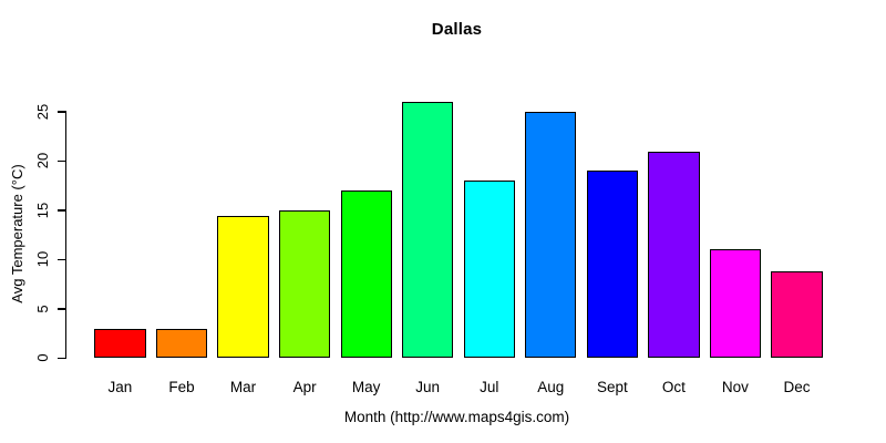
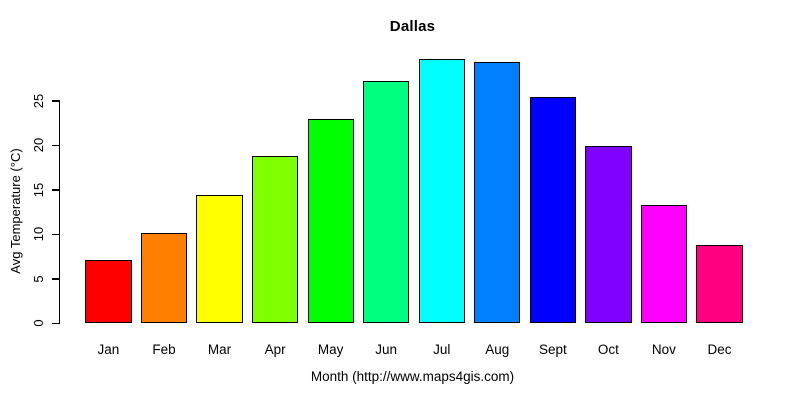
Jan: 3 -> 7
Feb: 3 -> 10
Apr: 15 -> 19
May: 17 -> 23
Jun: 26 -> 27
Jul: 18 -> 30
Aug: 25 -> 29
Sept: 19 -> 26
Oct: 21 -> 20
Nov: 11 -> 13
